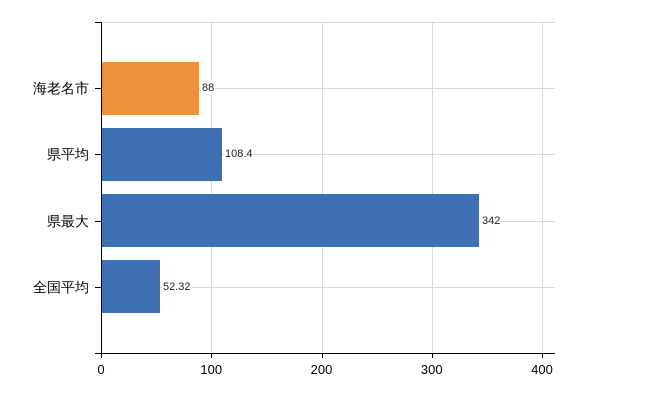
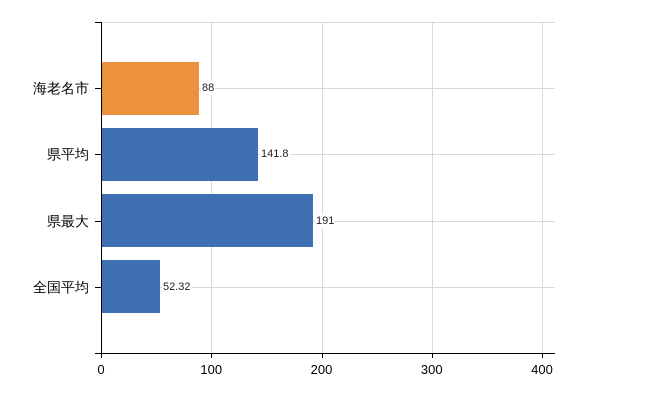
県平均: 108.4 -> 141.8
県最大: 342 -> 191
